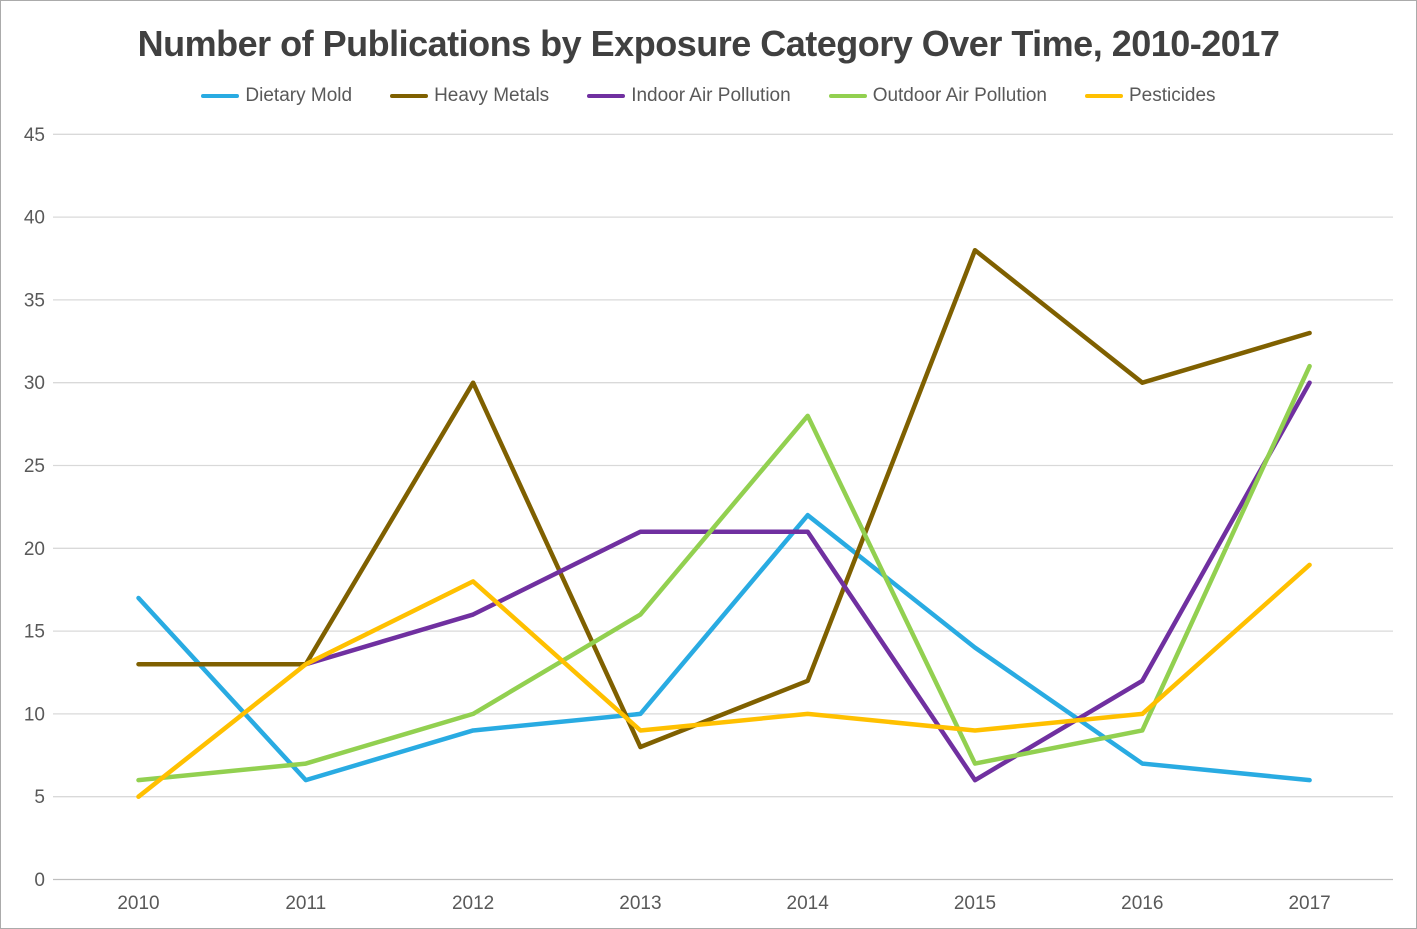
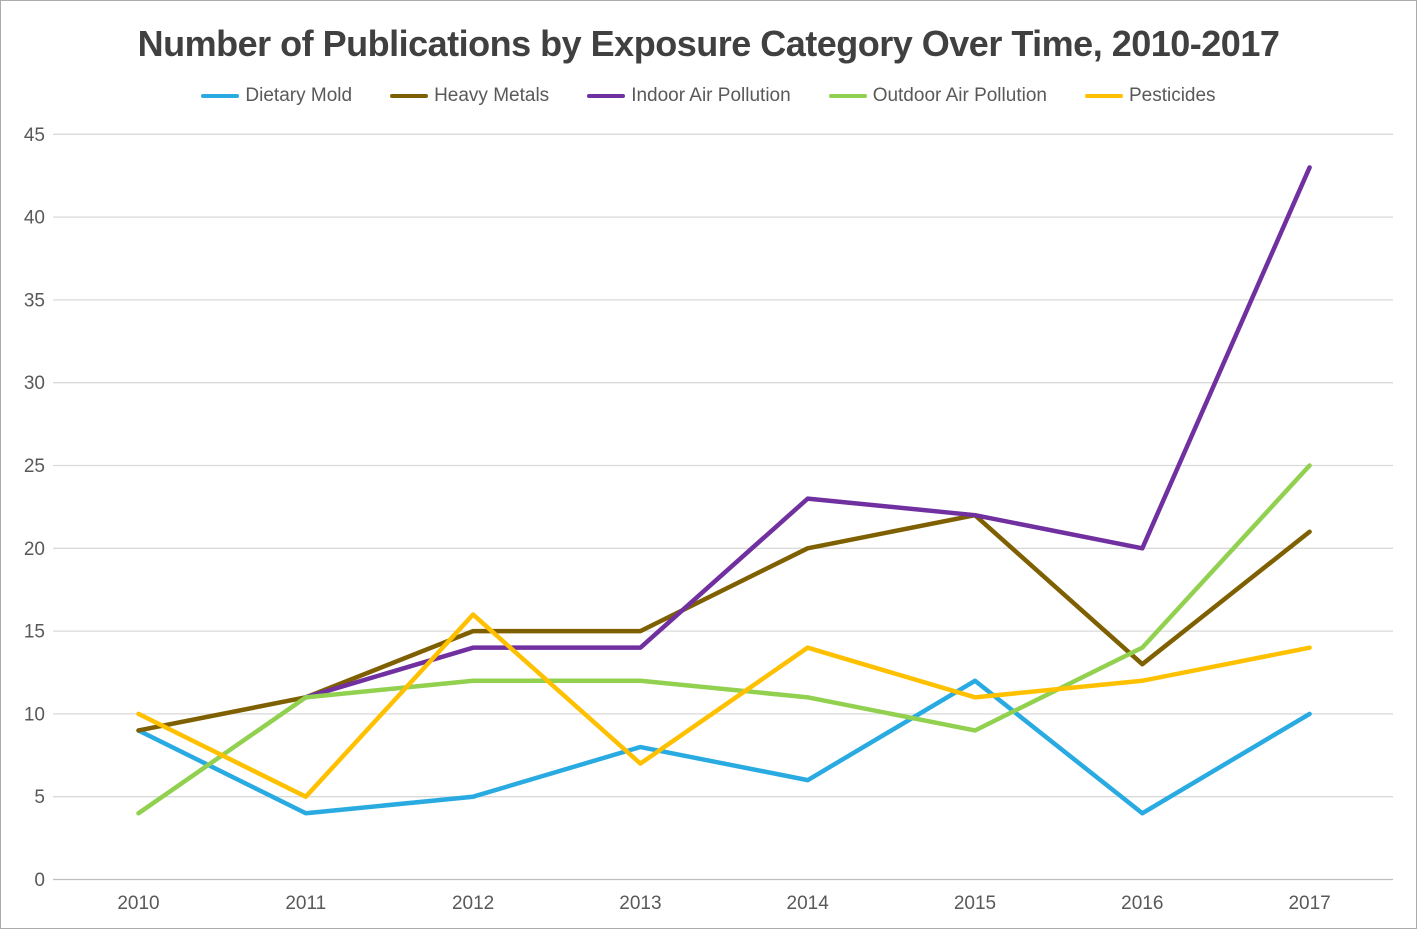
Dietary Mold/2010: 17 -> 9
Heavy Metals/2010: 13 -> 9
Outdoor Air Pollution/2010: 6 -> 4
Pesticides/2010: 5 -> 10
Dietary Mold/2011: 6 -> 4
Heavy Metals/2011: 13 -> 11
Indoor Air Pollution/2011: 13 -> 11
Outdoor Air Pollution/2011: 7 -> 11
Pesticides/2011: 13 -> 5
Dietary Mold/2012: 9 -> 5
Heavy Metals/2012: 30 -> 15
Indoor Air Pollution/2012: 16 -> 14
Outdoor Air Pollution/2012: 10 -> 12
Pesticides/2012: 18 -> 16
Dietary Mold/2013: 10 -> 8
Heavy Metals/2013: 8 -> 15
Indoor Air Pollution/2013: 21 -> 14
Outdoor Air Pollution/2013: 16 -> 12
Pesticides/2013: 9 -> 7
Dietary Mold/2014: 22 -> 6
Heavy Metals/2014: 12 -> 20
Indoor Air Pollution/2014: 21 -> 23
Outdoor Air Pollution/2014: 28 -> 11
Pesticides/2014: 10 -> 14
Dietary Mold/2015: 14 -> 12
Heavy Metals/2015: 38 -> 22
Indoor Air Pollution/2015: 6 -> 22
Outdoor Air Pollution/2015: 7 -> 9
Pesticides/2015: 9 -> 11
Dietary Mold/2016: 7 -> 4
Heavy Metals/2016: 30 -> 13
Indoor Air Pollution/2016: 12 -> 20
Outdoor Air Pollution/2016: 9 -> 14
Pesticides/2016: 10 -> 12
Dietary Mold/2017: 6 -> 10
Heavy Metals/2017: 33 -> 21
Indoor Air Pollution/2017: 30 -> 43
Outdoor Air Pollution/2017: 31 -> 25
Pesticides/2017: 19 -> 14
